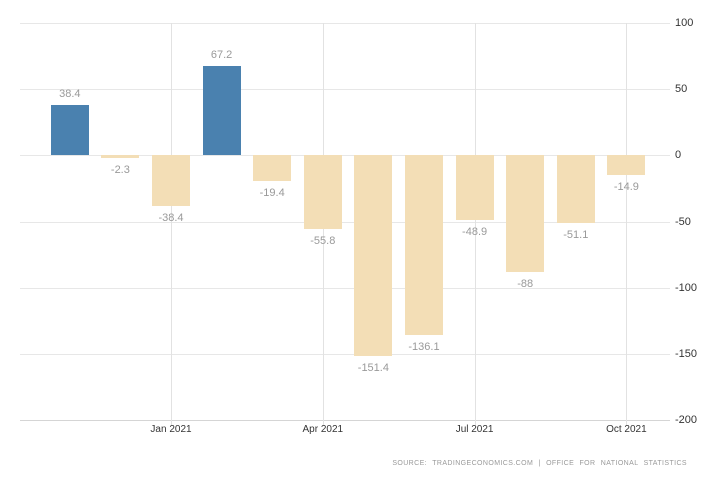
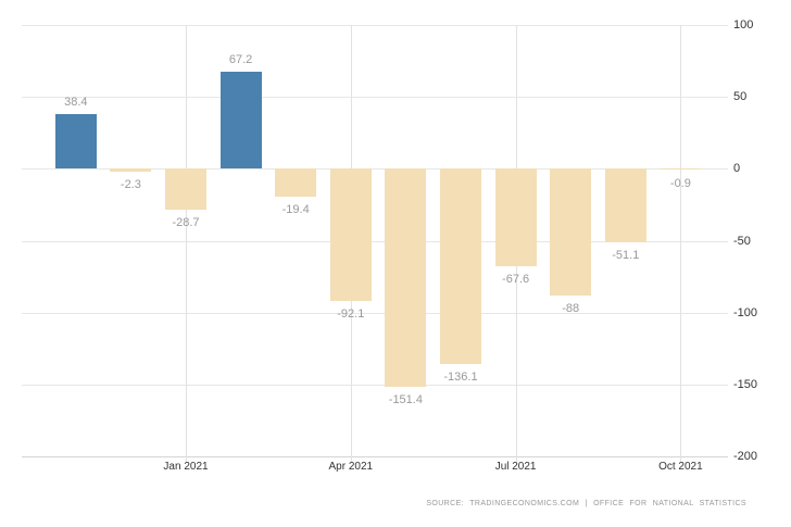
Jan 2021: -38.4 -> -28.7
Apr 2021: -55.8 -> -92.1
Jul 2021: -48.9 -> -67.6
Oct 2021: -14.9 -> -0.9
